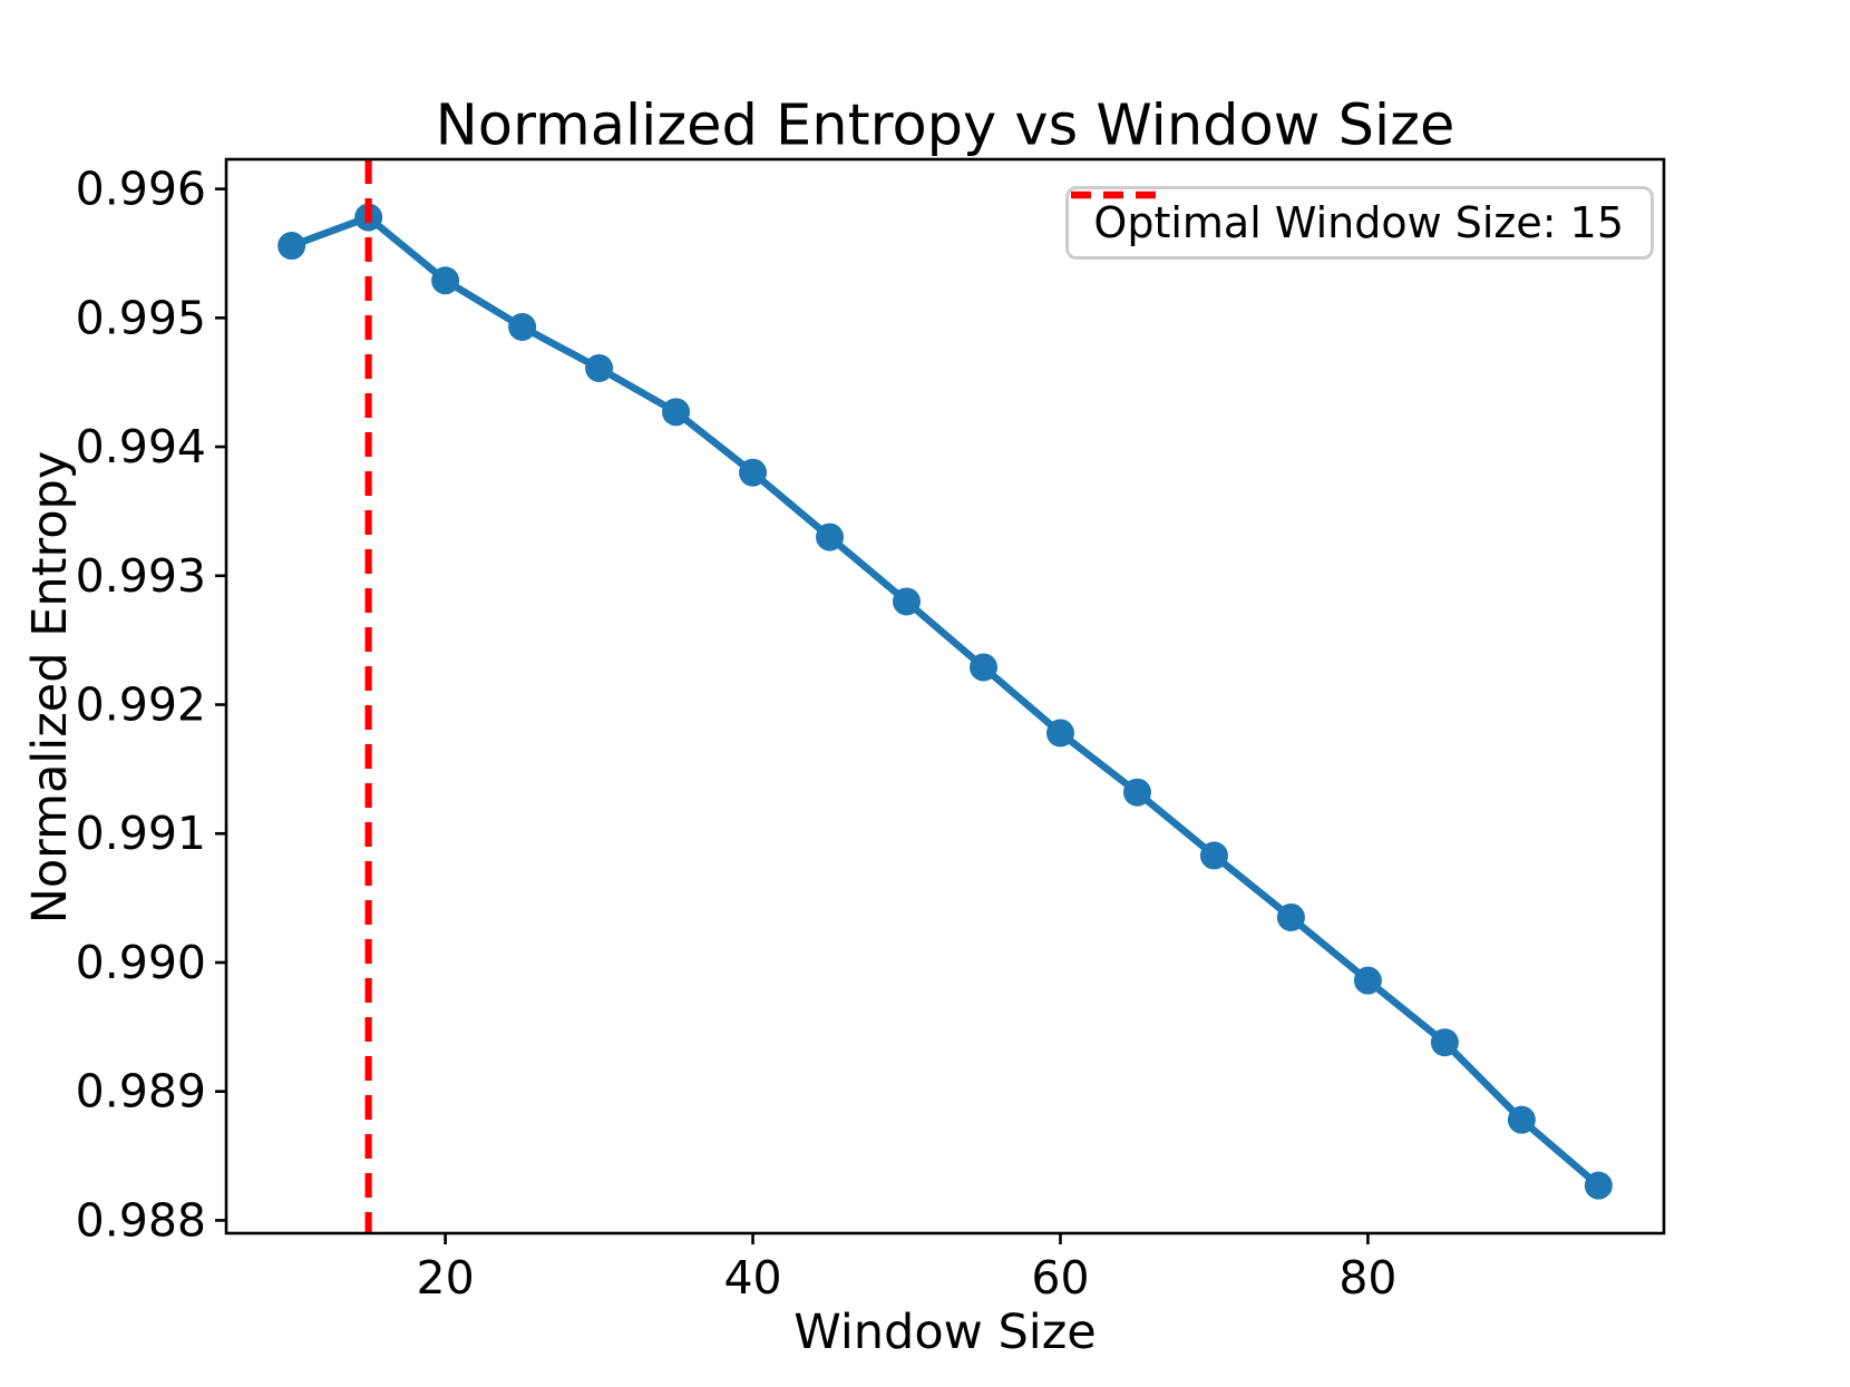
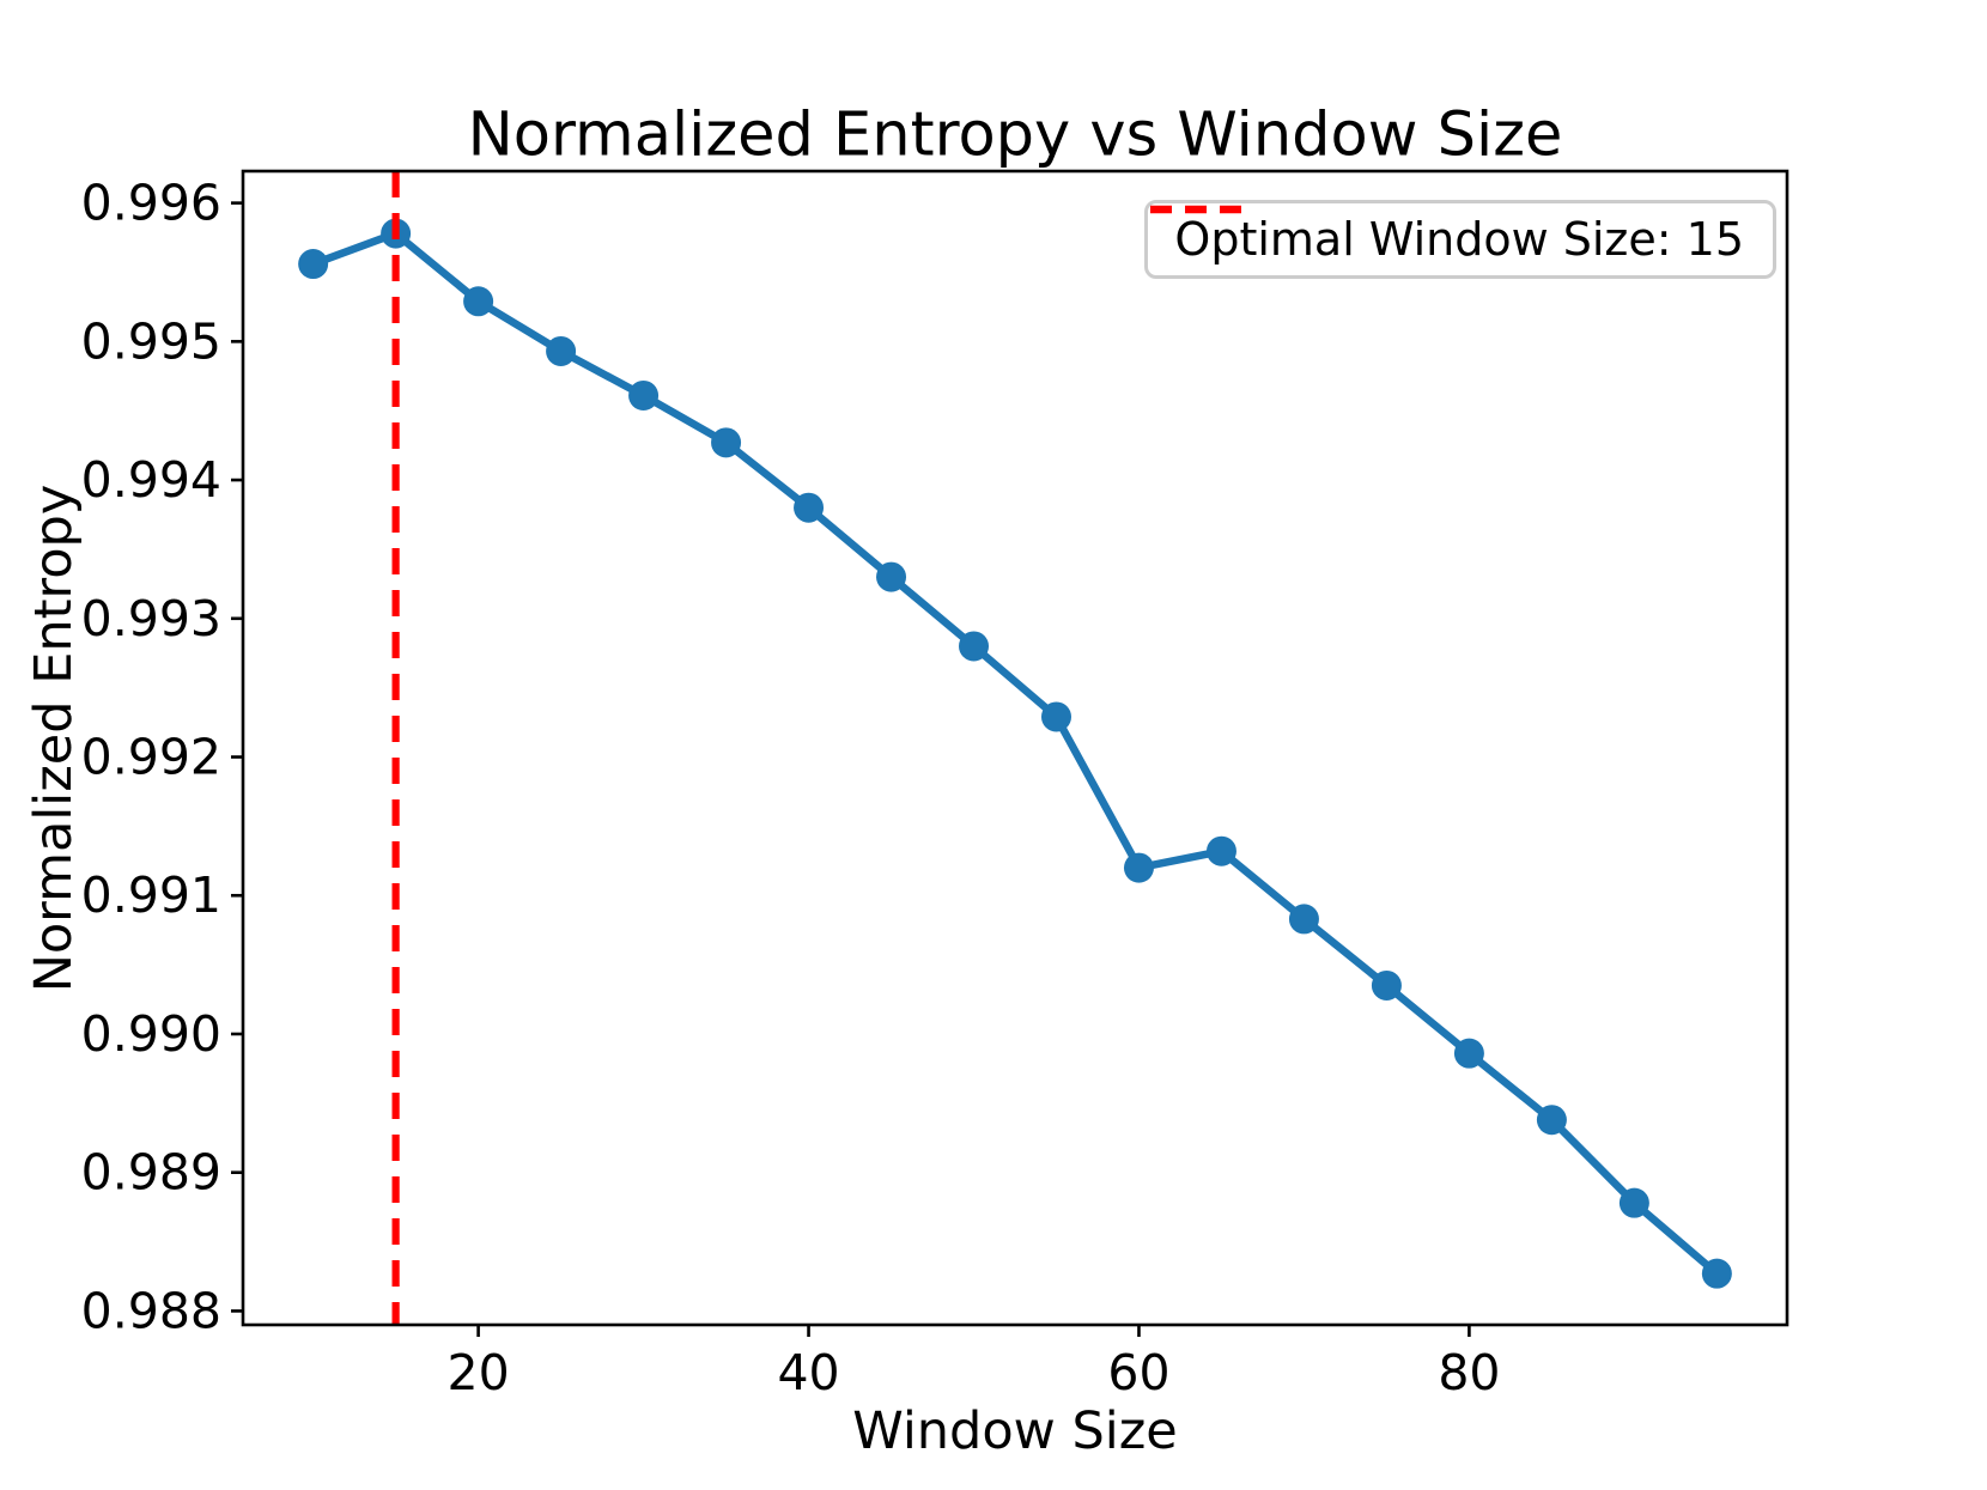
60: 0.99178 -> 0.99120
